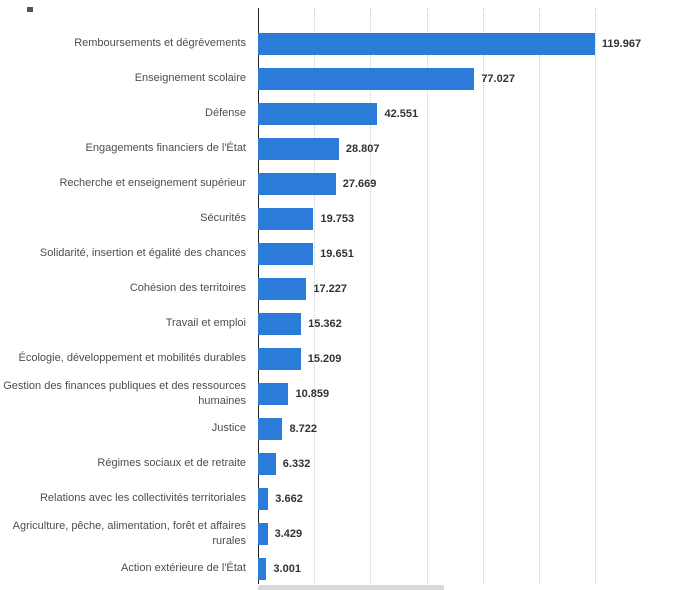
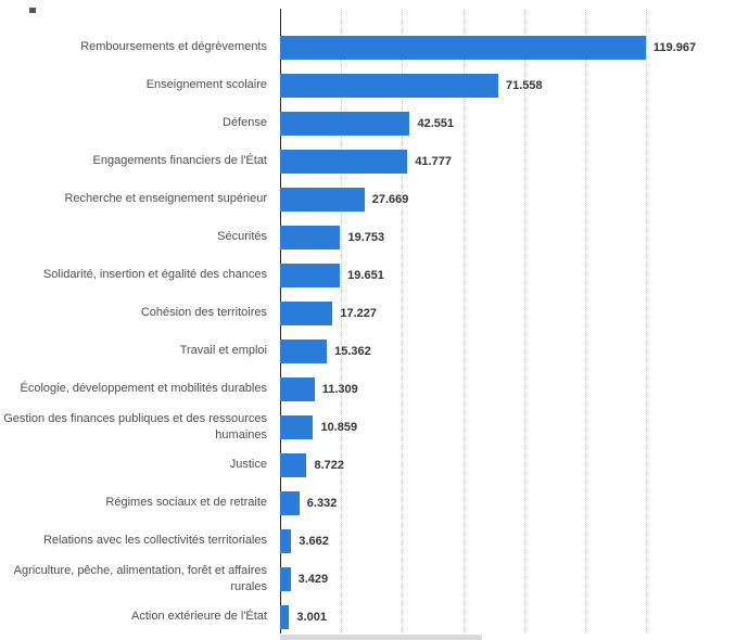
Enseignement scolaire: 77.027 -> 71.558
Engagements financiers de l'État: 28.807 -> 41.777
Écologie, développement et mobilités durables: 15.209 -> 11.309
